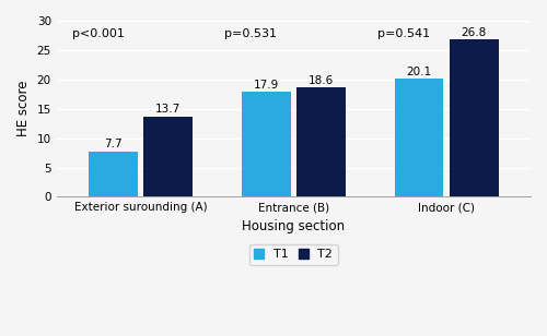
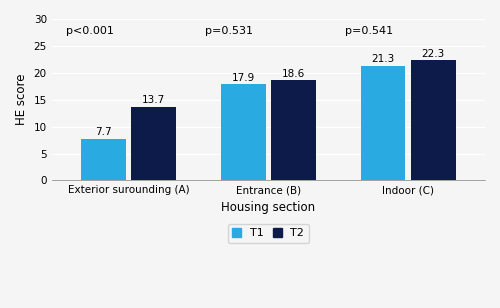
T1/Indoor (C): 20.1 -> 21.3
T2/Indoor (C): 26.8 -> 22.3
